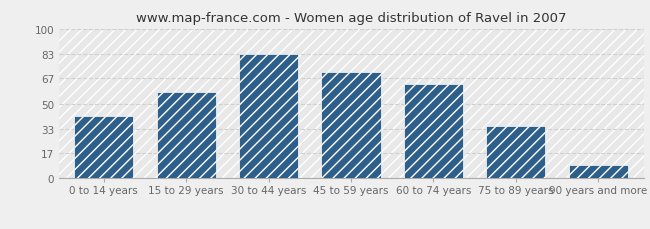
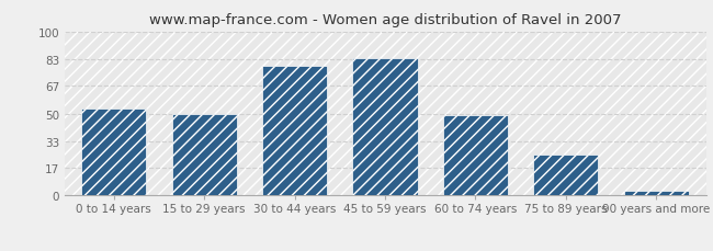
0 to 14 years: 42 -> 53
15 to 29 years: 58 -> 50
30 to 44 years: 83 -> 79
45 to 59 years: 71 -> 84
60 to 74 years: 63 -> 49
75 to 89 years: 35 -> 25
90 years and more: 9 -> 3
